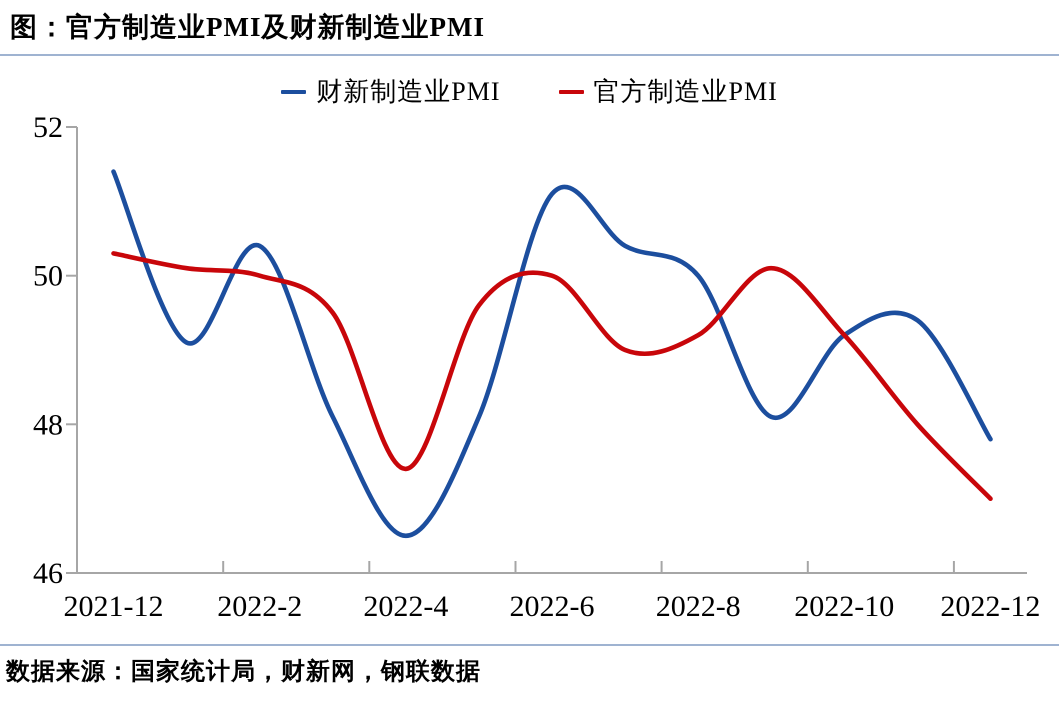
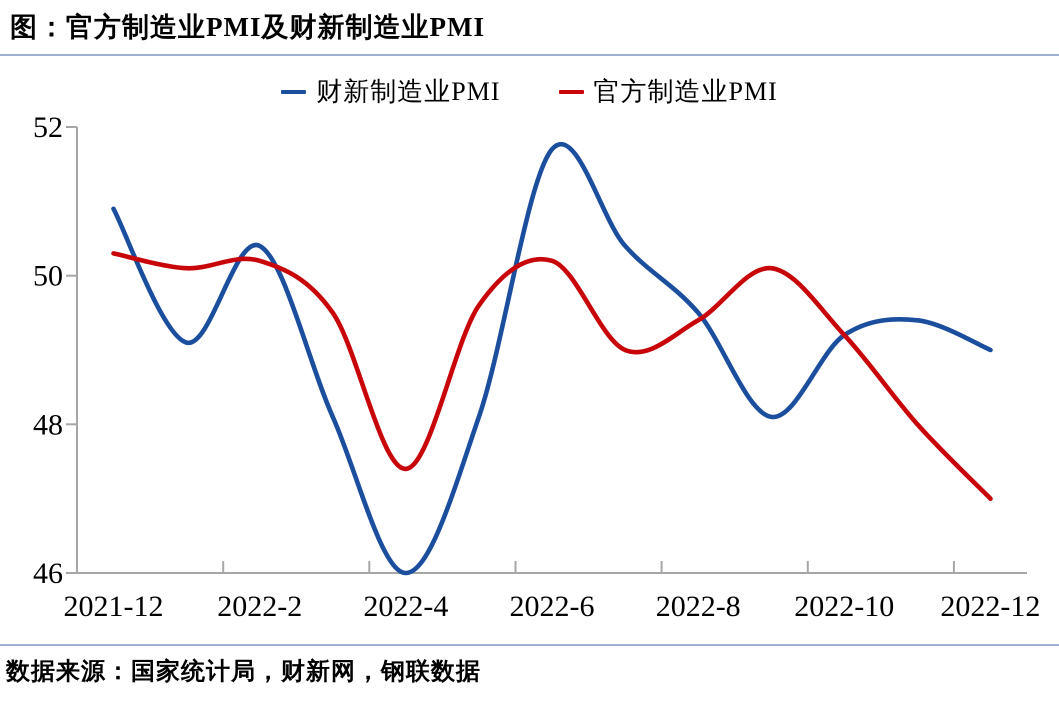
财新制造业PMI/2021-12: 51.4 -> 50.9
官方制造业PMI/2022-2: 50.0 -> 50.2
财新制造业PMI/2022-4: 46.5 -> 46.0
财新制造业PMI/2022-6: 51.1 -> 51.7
官方制造业PMI/2022-6: 50.0 -> 50.2
财新制造业PMI/2022-8: 50.0 -> 49.5
官方制造业PMI/2022-8: 49.2 -> 49.4
财新制造业PMI/2022-12: 47.8 -> 49.0
